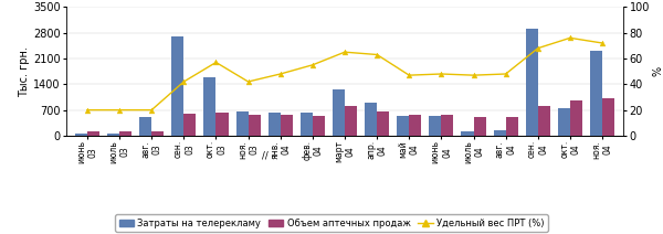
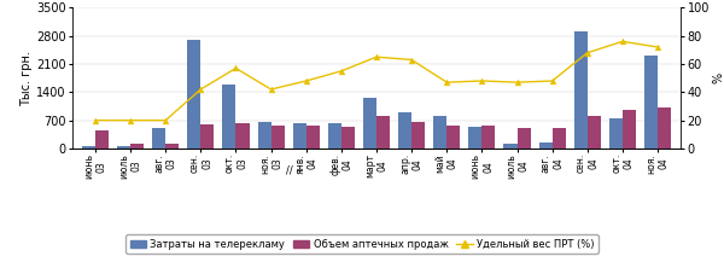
Объем аптечных продаж/июнь 03: 120 -> 450
Затраты на телерекламу/май 04: 550 -> 800
